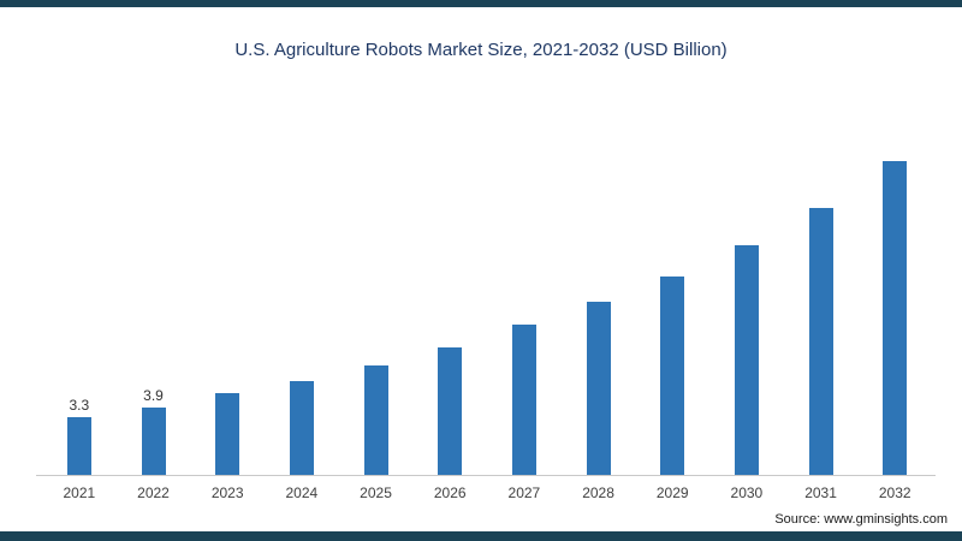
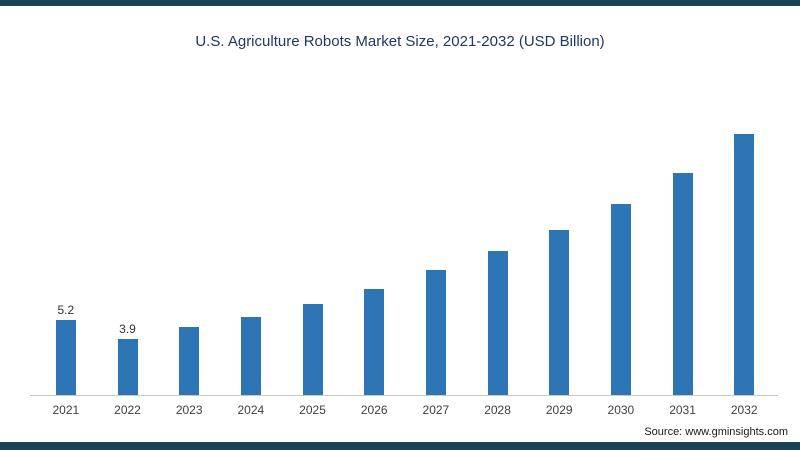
2021: 3.3 -> 5.2
